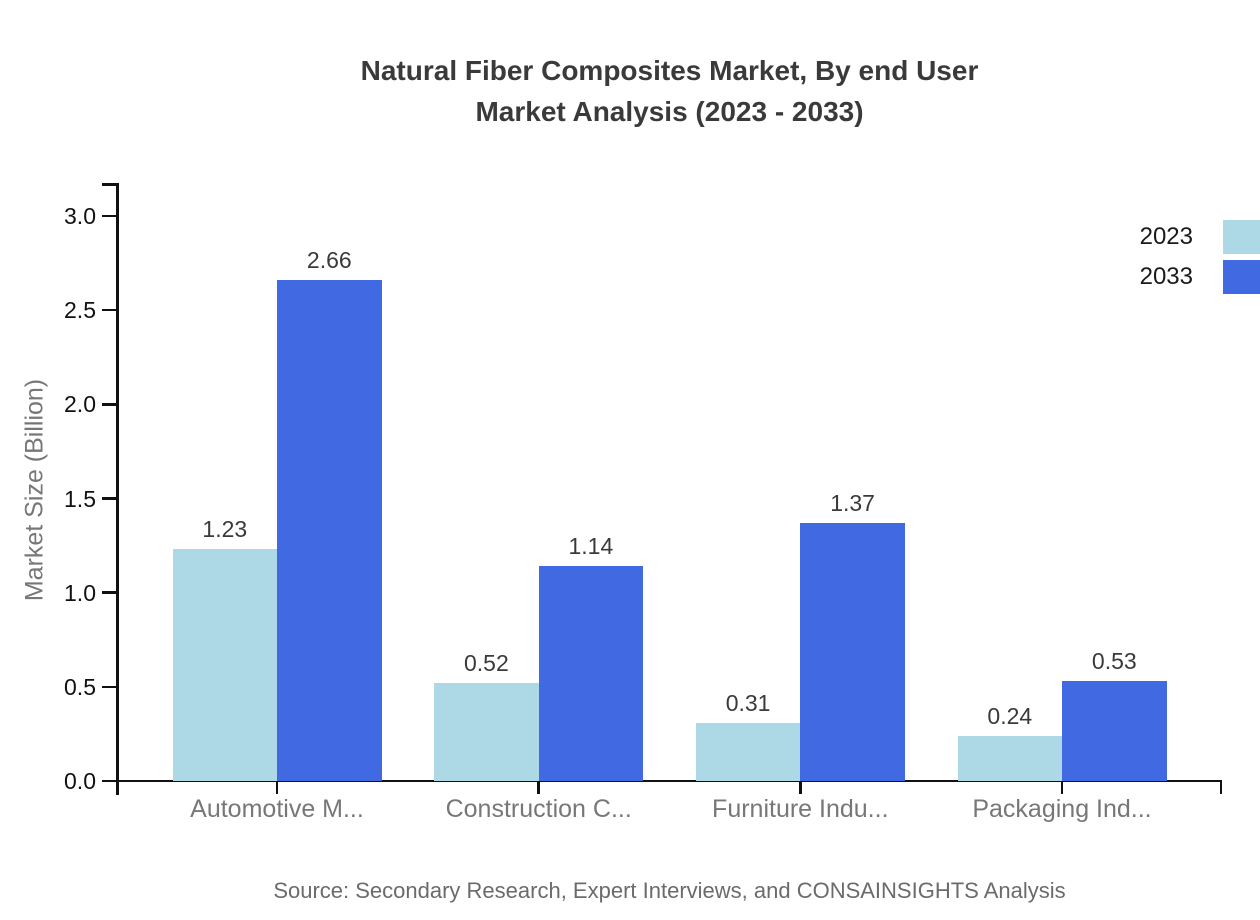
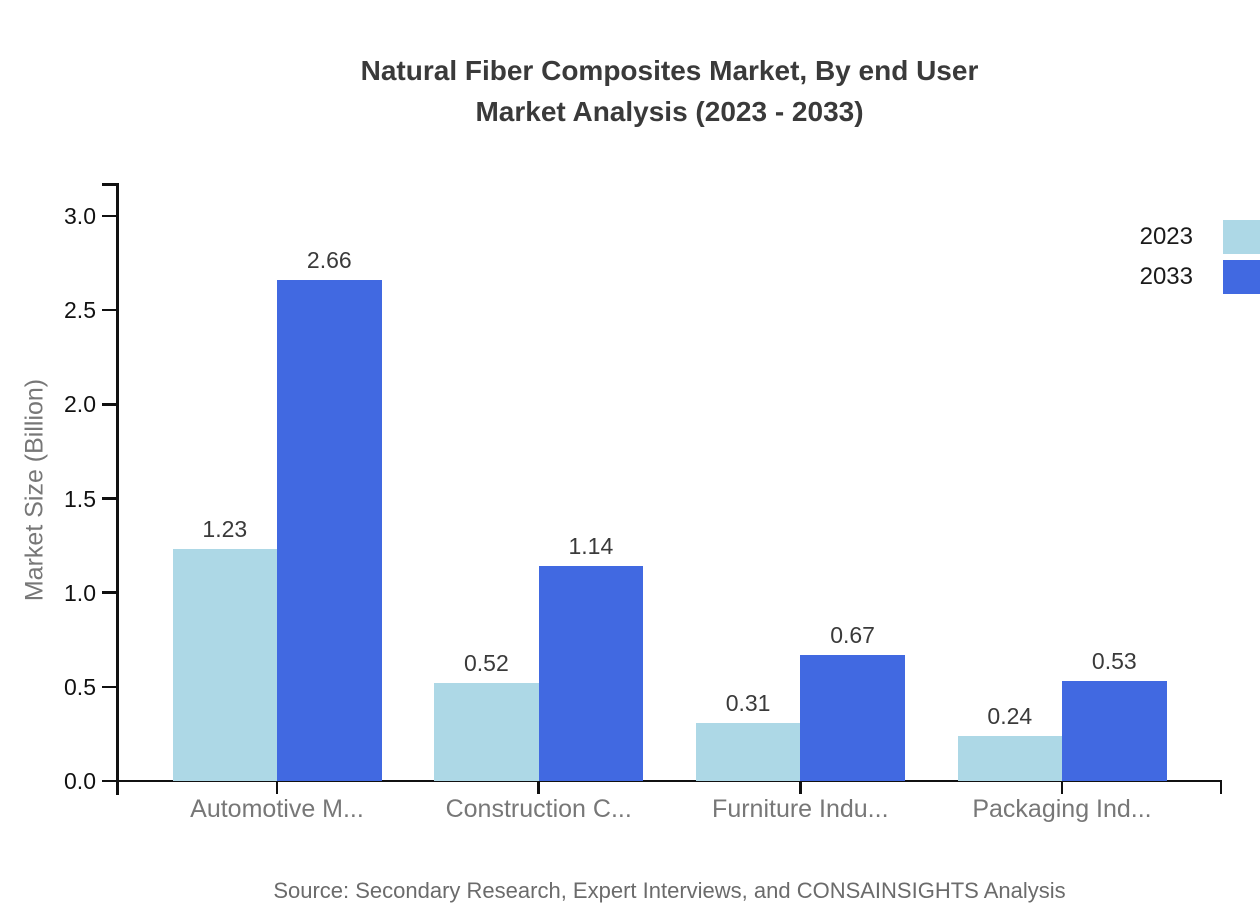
2033/Furniture Indu...: 1.37 -> 0.67
